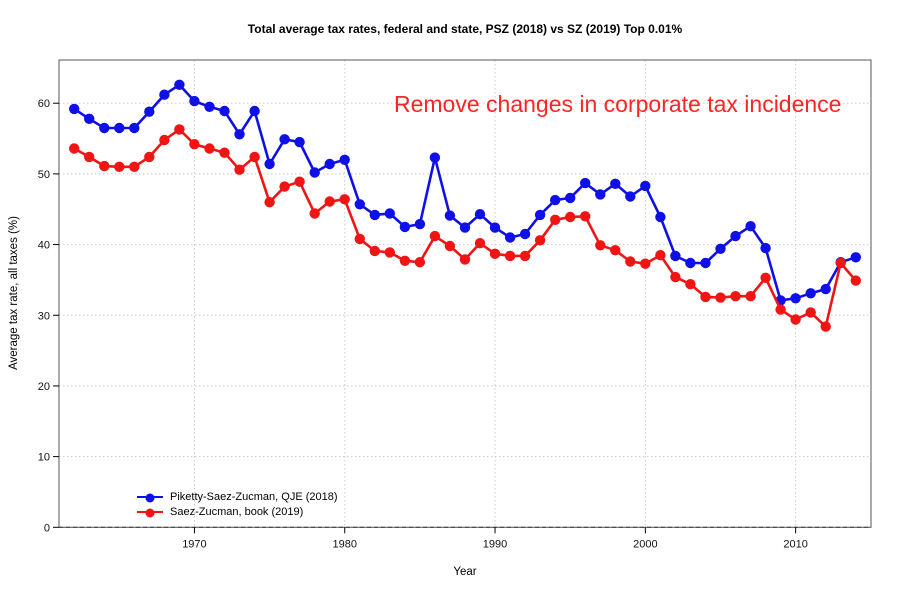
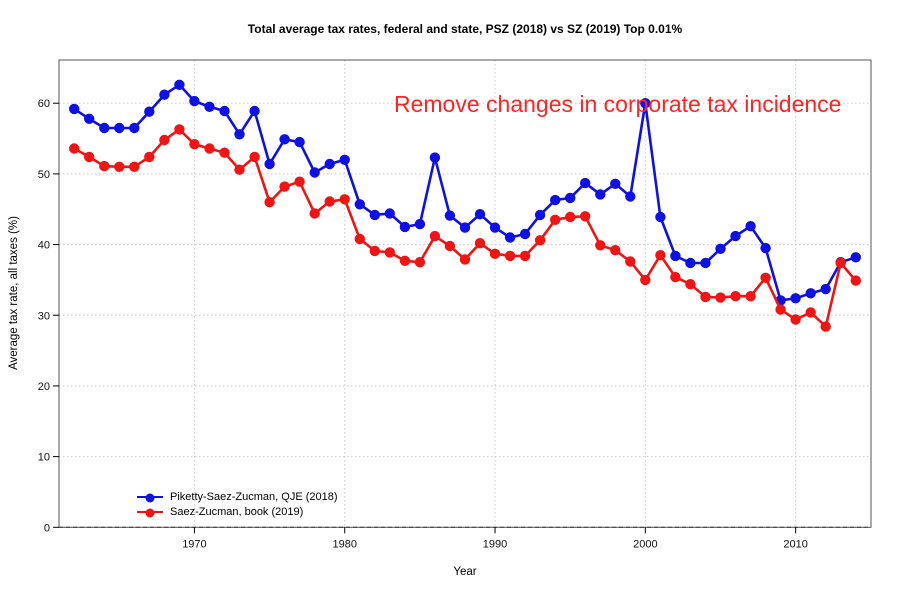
Piketty-Saez-Zucman, QJE (2018)/2000: 48 -> 60
Saez-Zucman, book (2019)/2000: 37 -> 35
